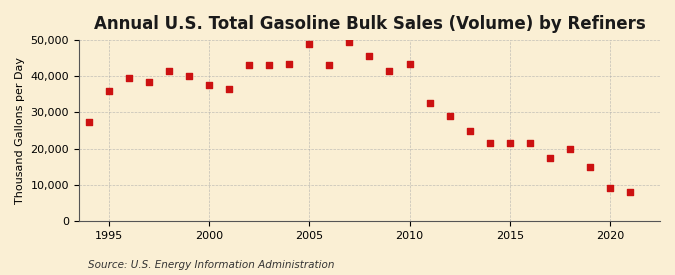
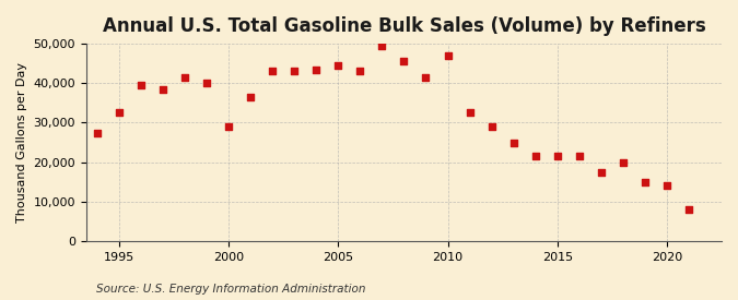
1995: 36,000 -> 32,500
2000: 37,500 -> 29,000
2005: 49,000 -> 44,500
2010: 43,500 -> 47,000
2020: 9,000 -> 14,000
